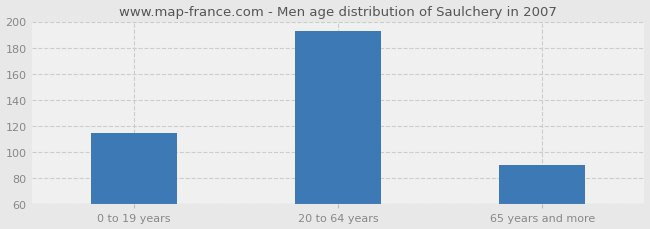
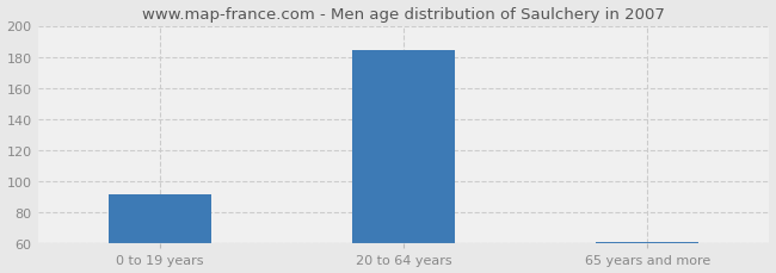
0 to 19 years: 115 -> 92
20 to 64 years: 193 -> 184
65 years and more: 90 -> 61
